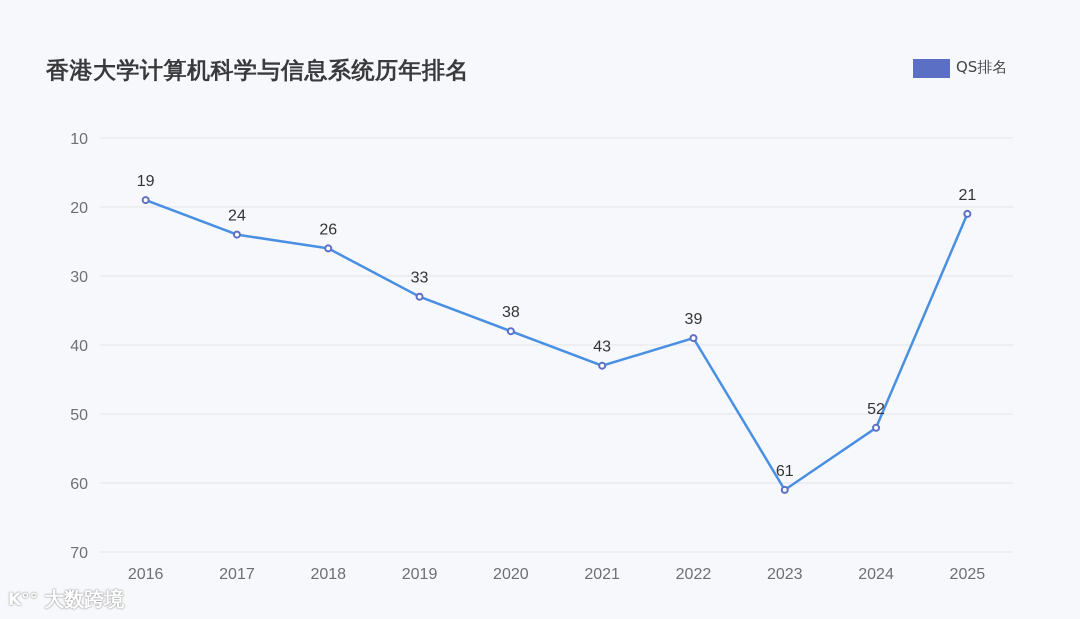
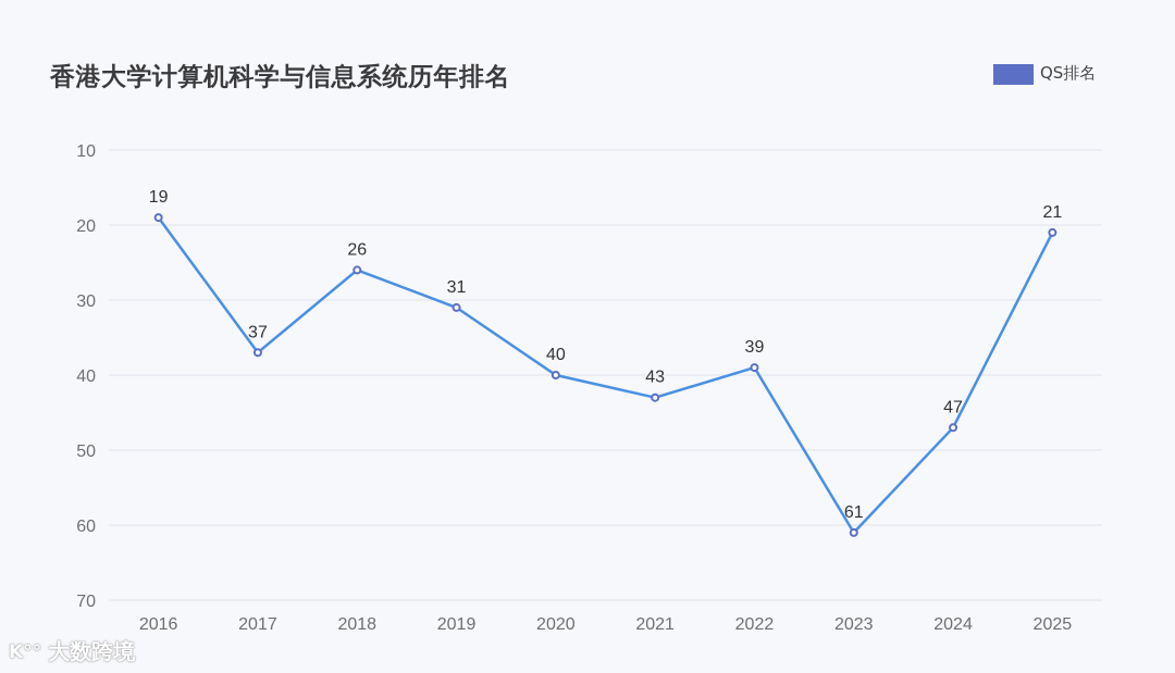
2017: 24 -> 37
2019: 33 -> 31
2020: 38 -> 40
2024: 52 -> 47
